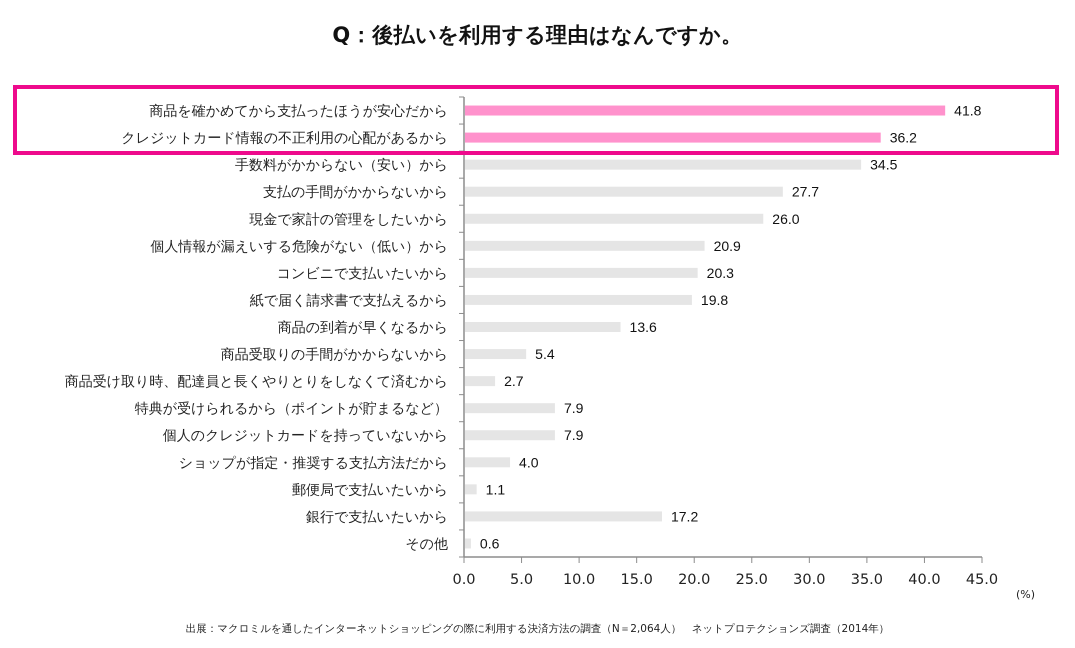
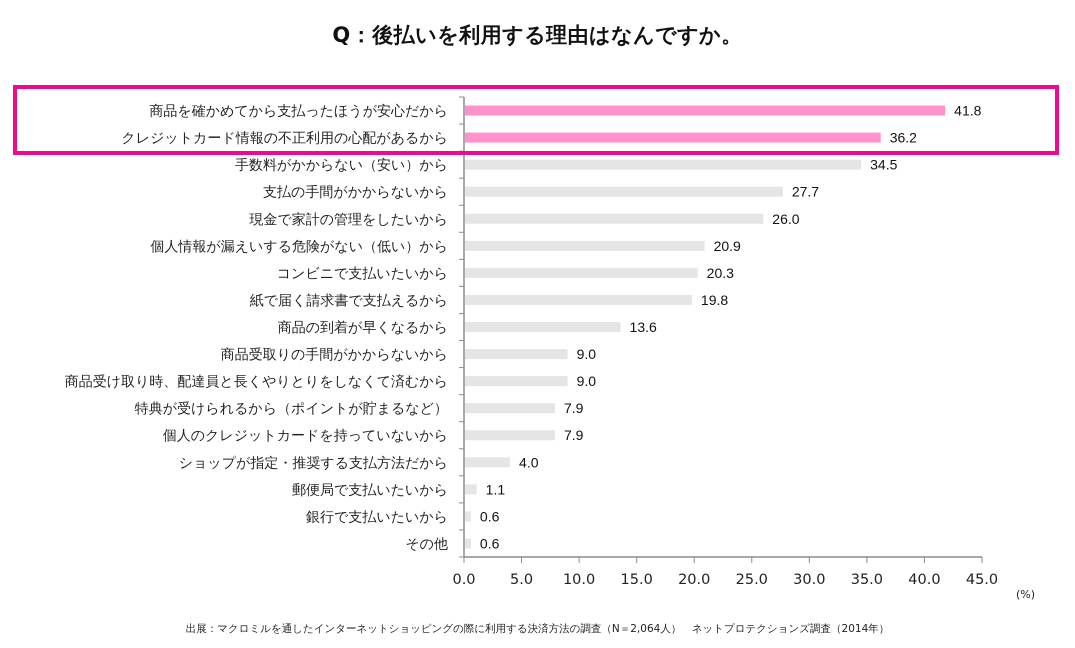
商品受取りの手間がかからないから: 5.4 -> 9.0
商品受け取り時、配達員と長くやりとりをしなくて済むから: 2.7 -> 9.0
銀行で支払いたいから: 17.2 -> 0.6
